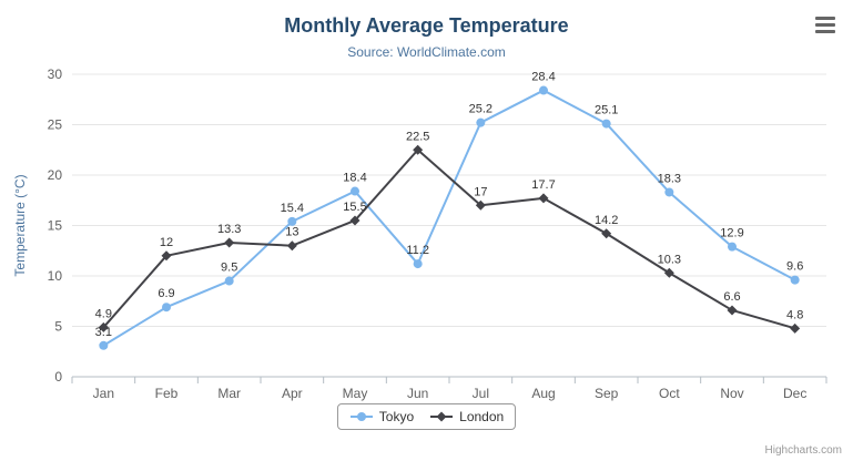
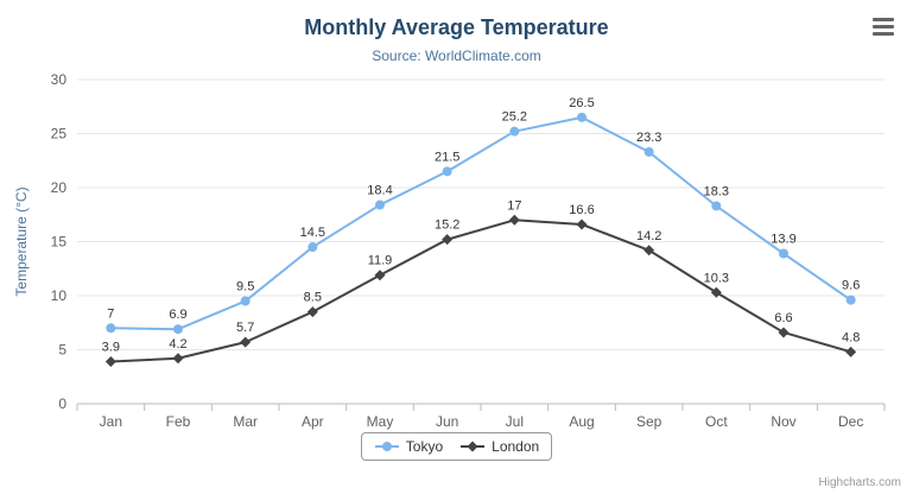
Tokyo/Jan: 3.1 -> 7
London/Jan: 4.9 -> 3.9
London/Feb: 12 -> 4.2
London/Mar: 13.3 -> 5.7
Tokyo/Apr: 15.4 -> 14.5
London/Apr: 13 -> 8.5
London/May: 15.5 -> 11.9
Tokyo/Jun: 11.2 -> 21.5
London/Jun: 22.5 -> 15.2
Tokyo/Aug: 28.4 -> 26.5
London/Aug: 17.7 -> 16.6
Tokyo/Sep: 25.1 -> 23.3
Tokyo/Nov: 12.9 -> 13.9
